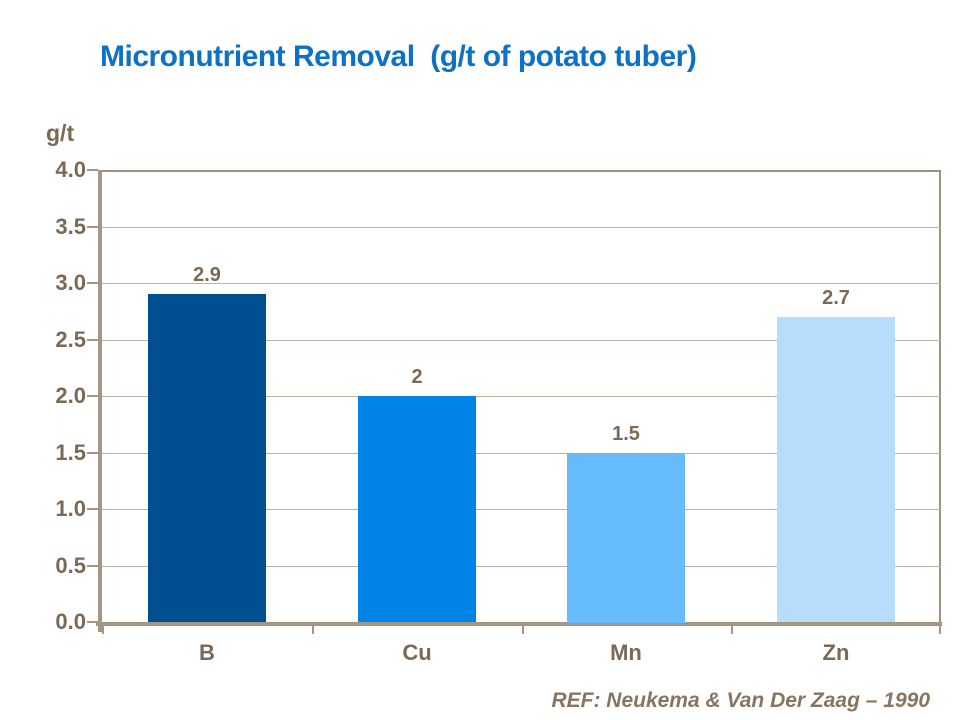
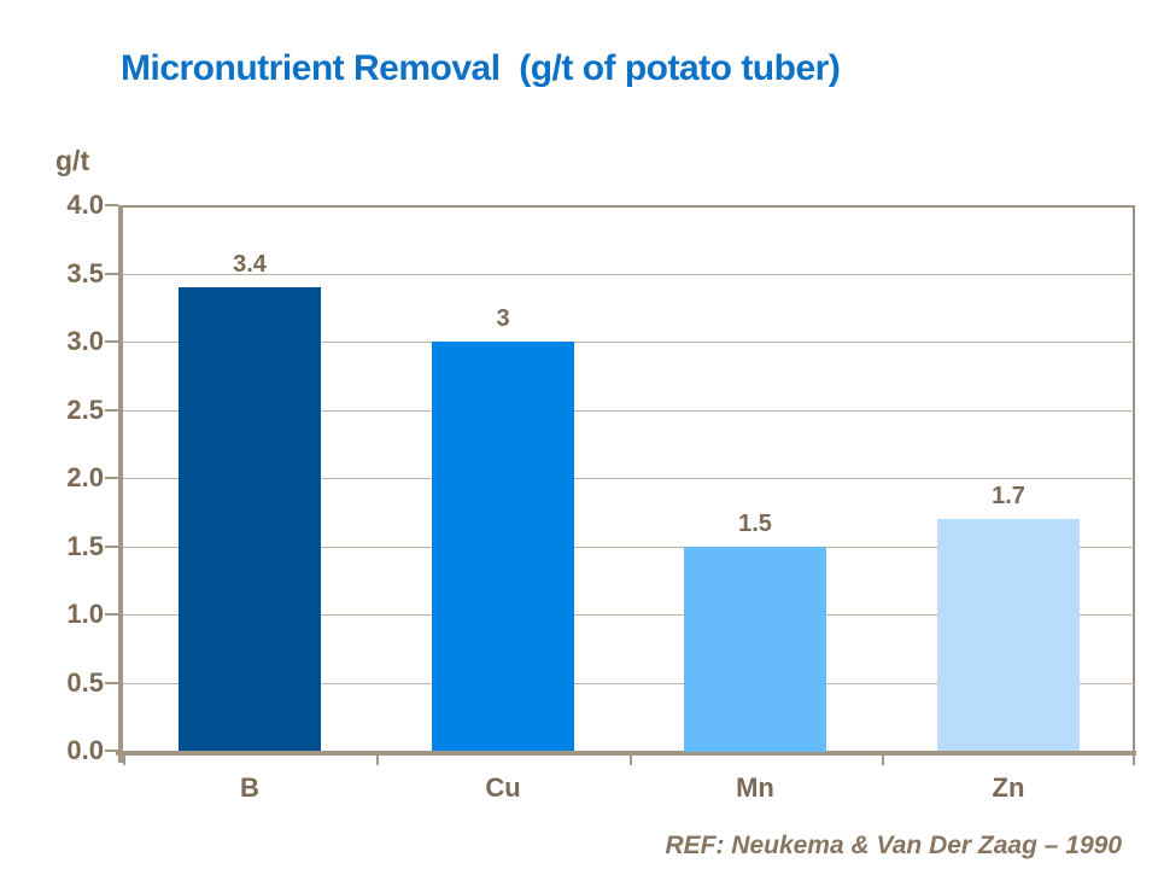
B: 2.9 -> 3.4
Cu: 2 -> 3
Zn: 2.7 -> 1.7
